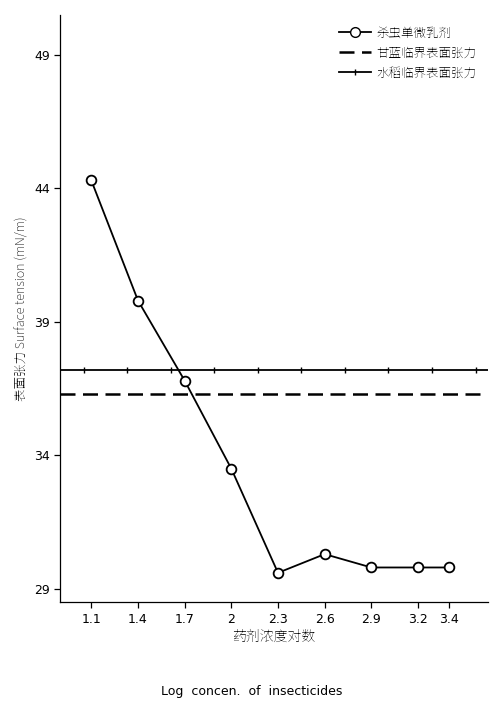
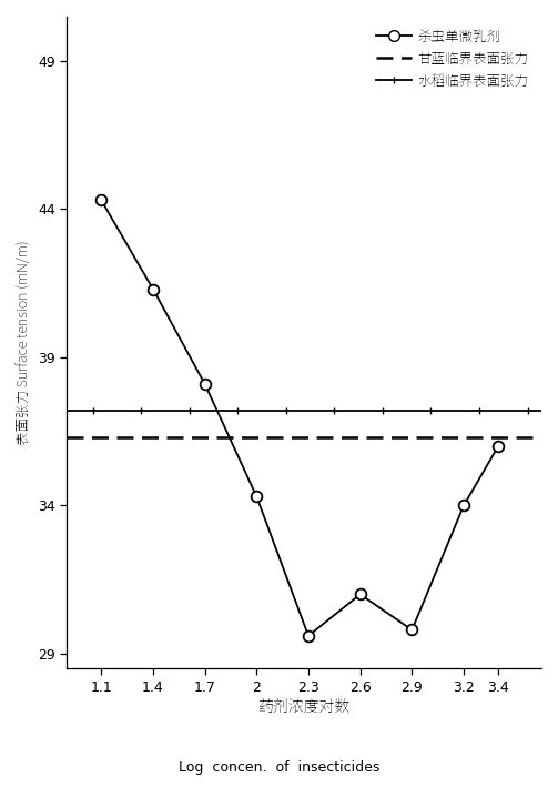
1.4: 39.8 -> 41.3
1.7: 36.8 -> 38.1
2: 33.5 -> 34.3
2.6: 30.3 -> 31.0
3.2: 29.8 -> 34.0
3.4: 29.8 -> 36.0
